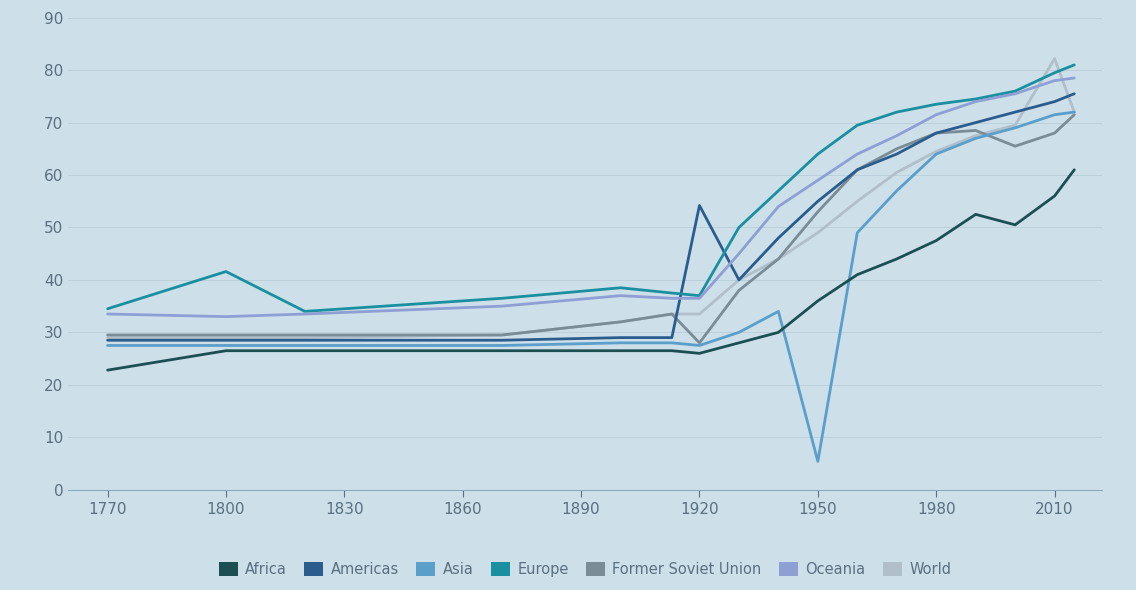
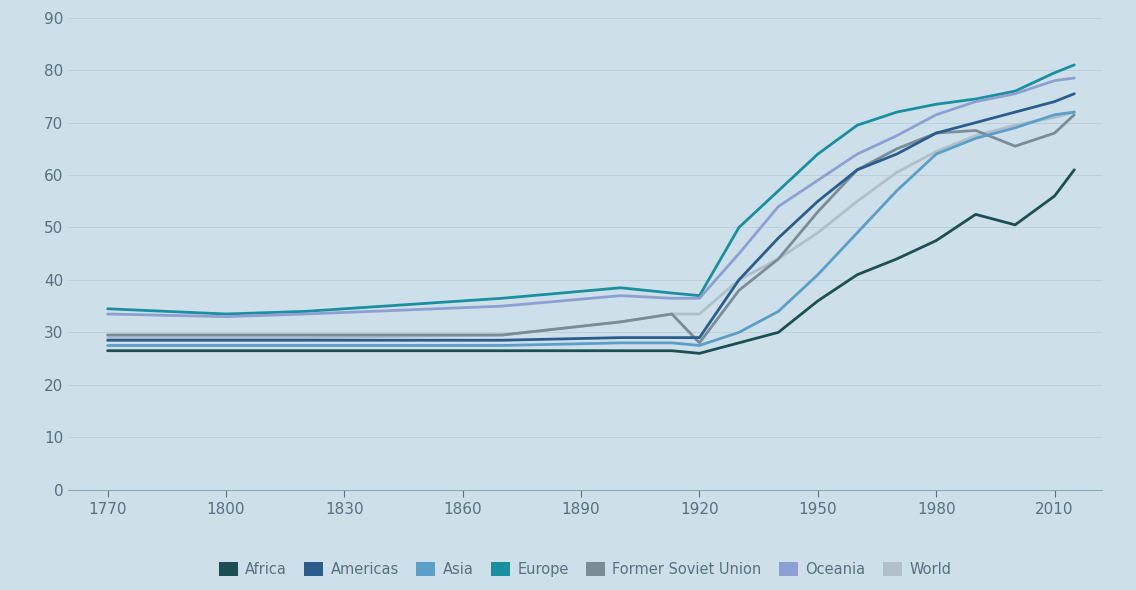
Africa/1770: 22.8 -> 26.5
Europe/1800: 41.6 -> 33.5
Americas/1920: 54.2 -> 29.0
Asia/1950: 5.4 -> 41.0
World/2010: 82.2 -> 71.0
